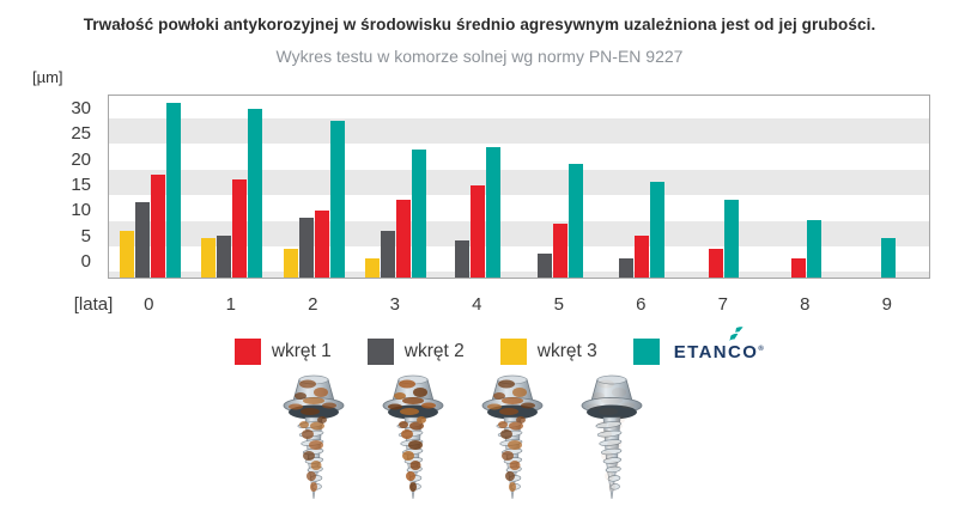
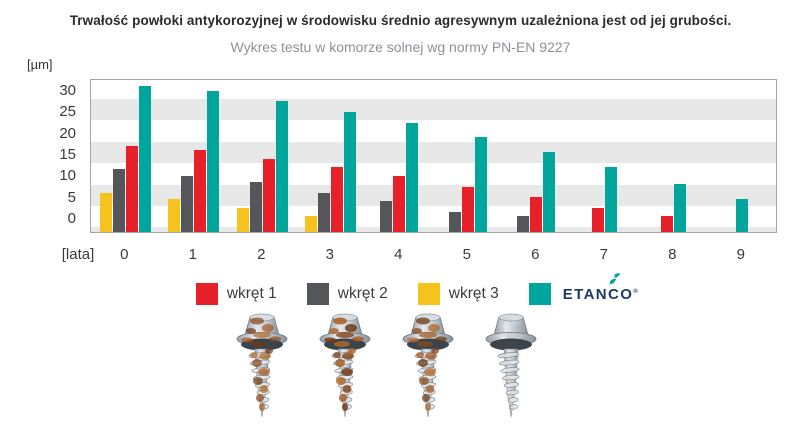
wkręt 2/1: 5 -> 10
wkręt 1/2: 10 -> 14
ETANCO/3: 22 -> 25
wkręt 1/4: 15 -> 10
